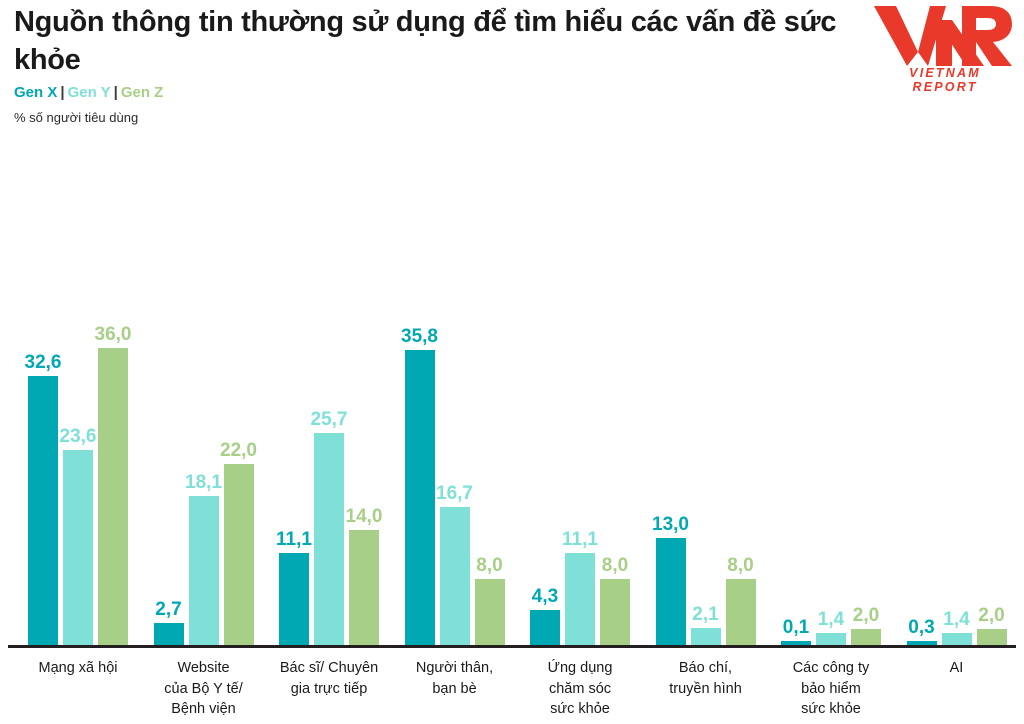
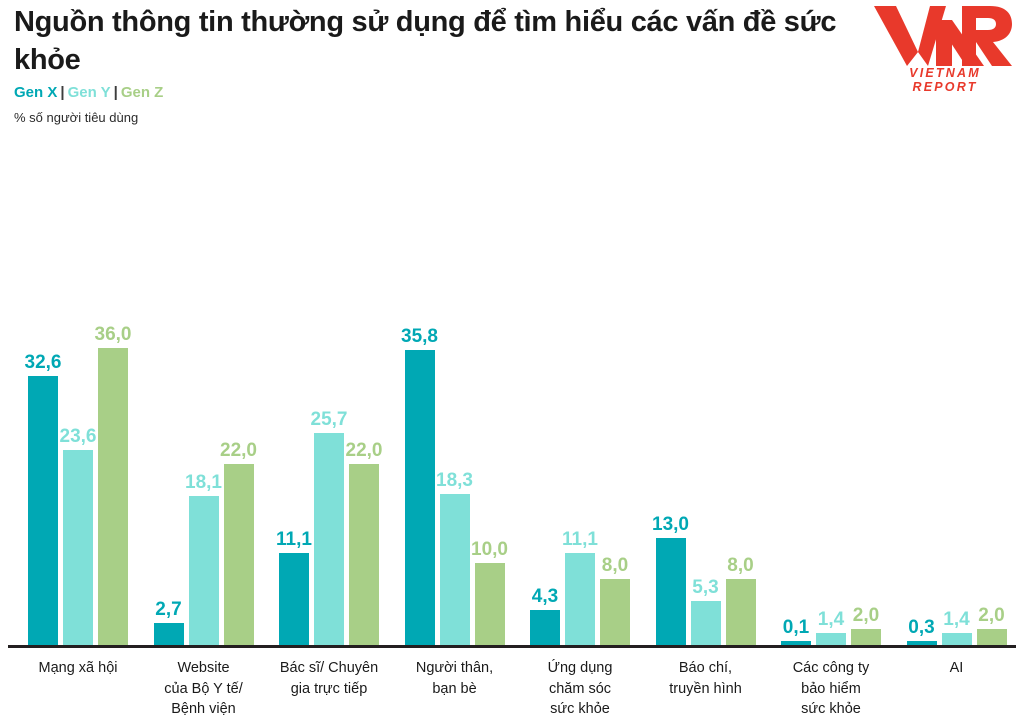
Gen Z/Bác sĩ/ Chuyên gia trực tiếp: 14,0 -> 22,0
Gen Y/Người thân, bạn bè: 16,7 -> 18,3
Gen Z/Người thân, bạn bè: 8,0 -> 10,0
Gen Y/Báo chí, truyền hình: 2,1 -> 5,3
